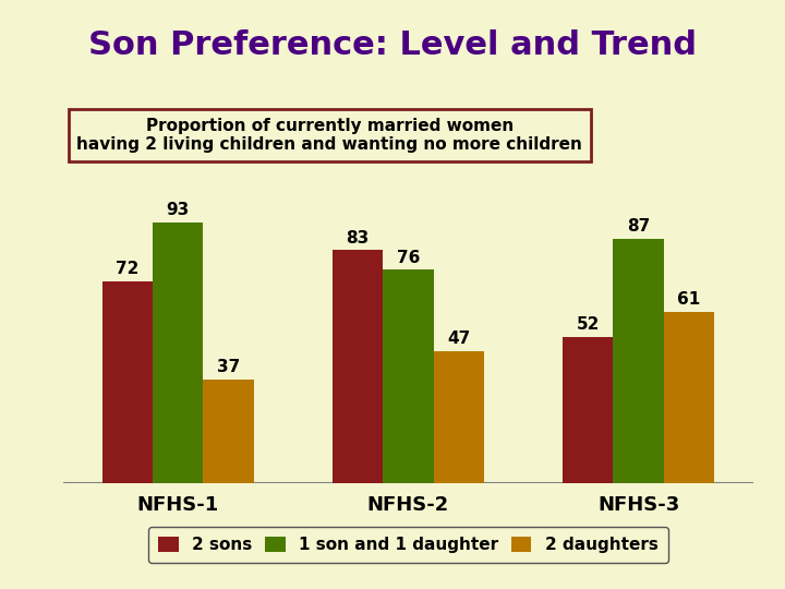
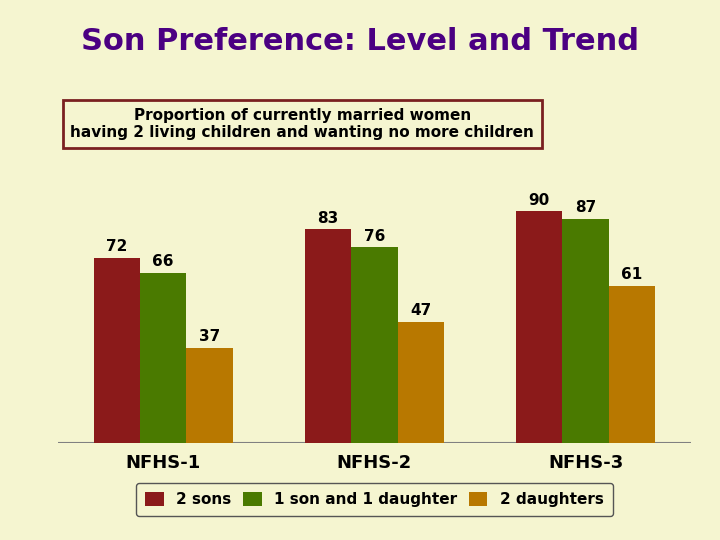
1 son and 1 daughter/NFHS-1: 93 -> 66
2 sons/NFHS-3: 52 -> 90
